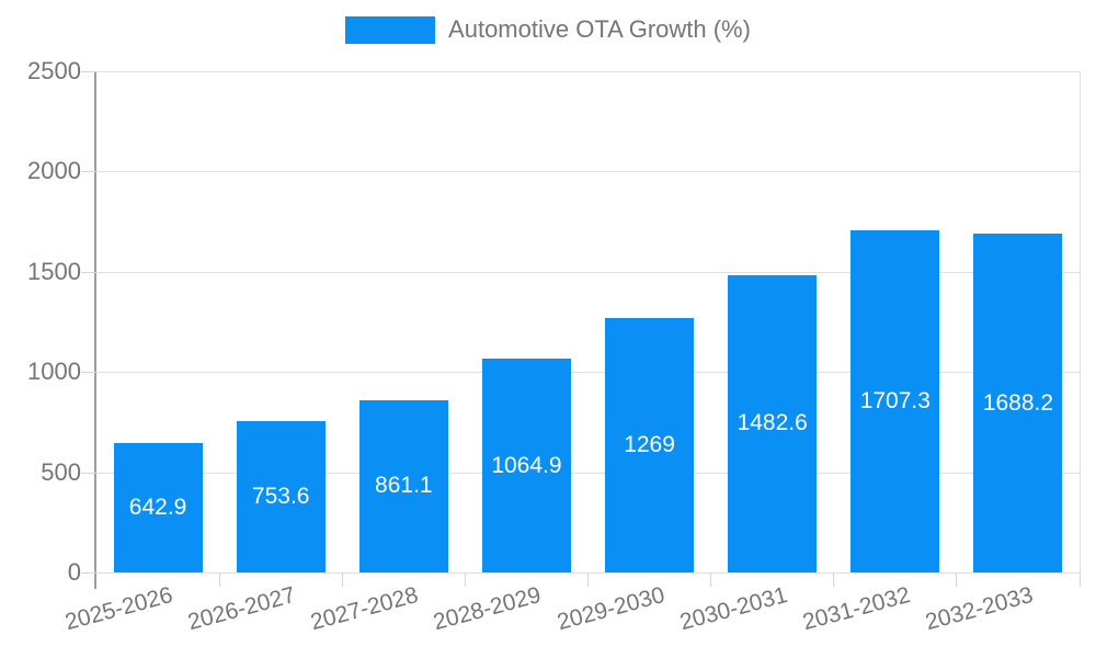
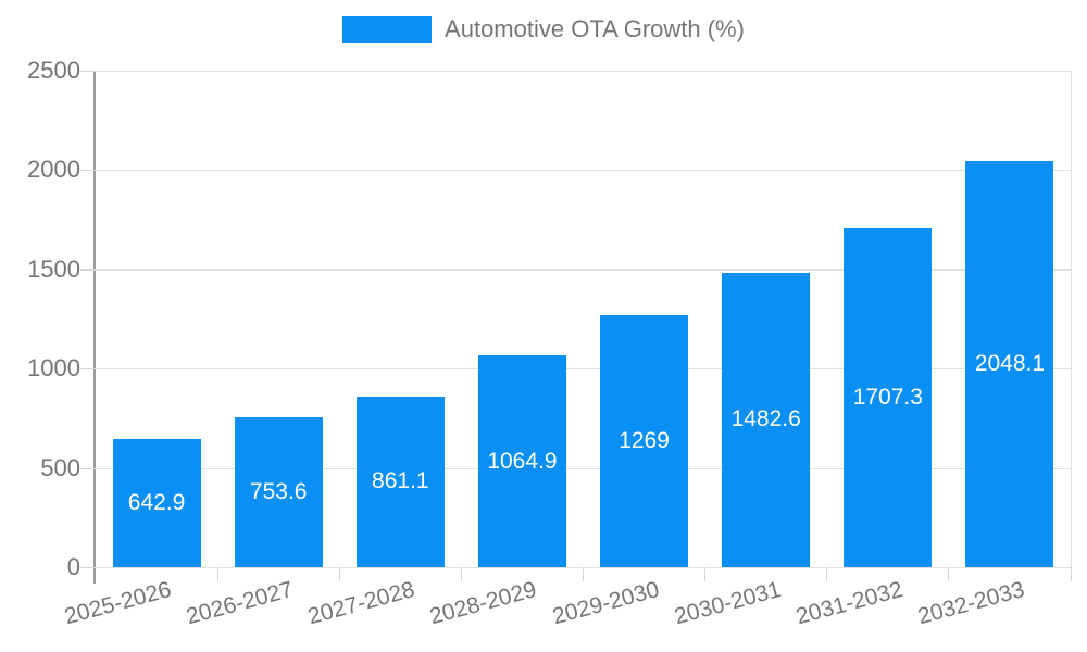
2032-2033: 1688.2 -> 2048.1
